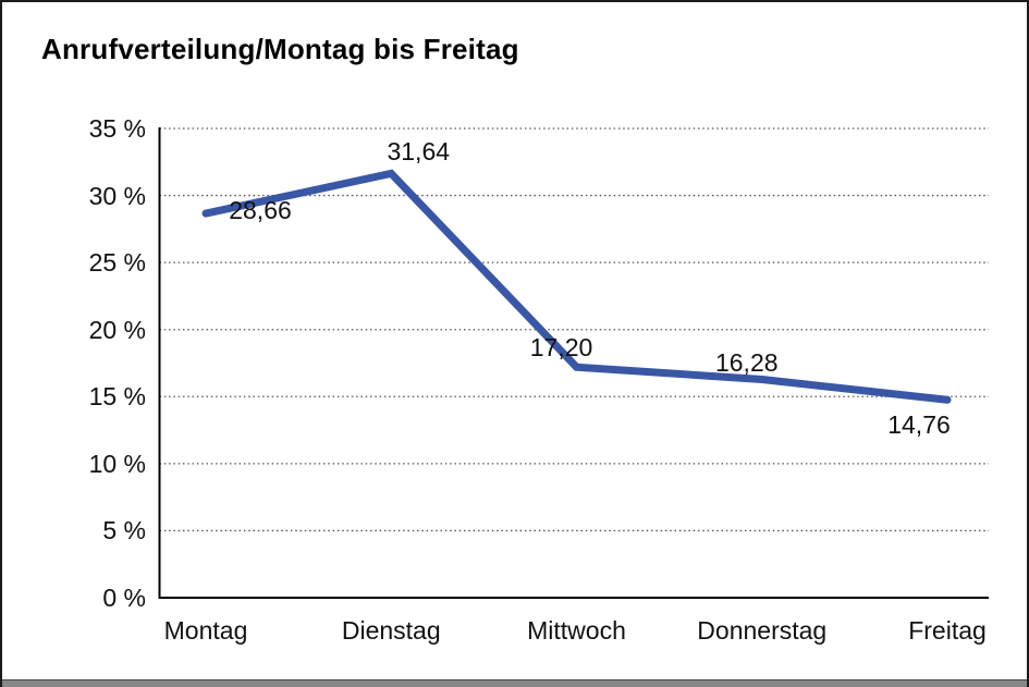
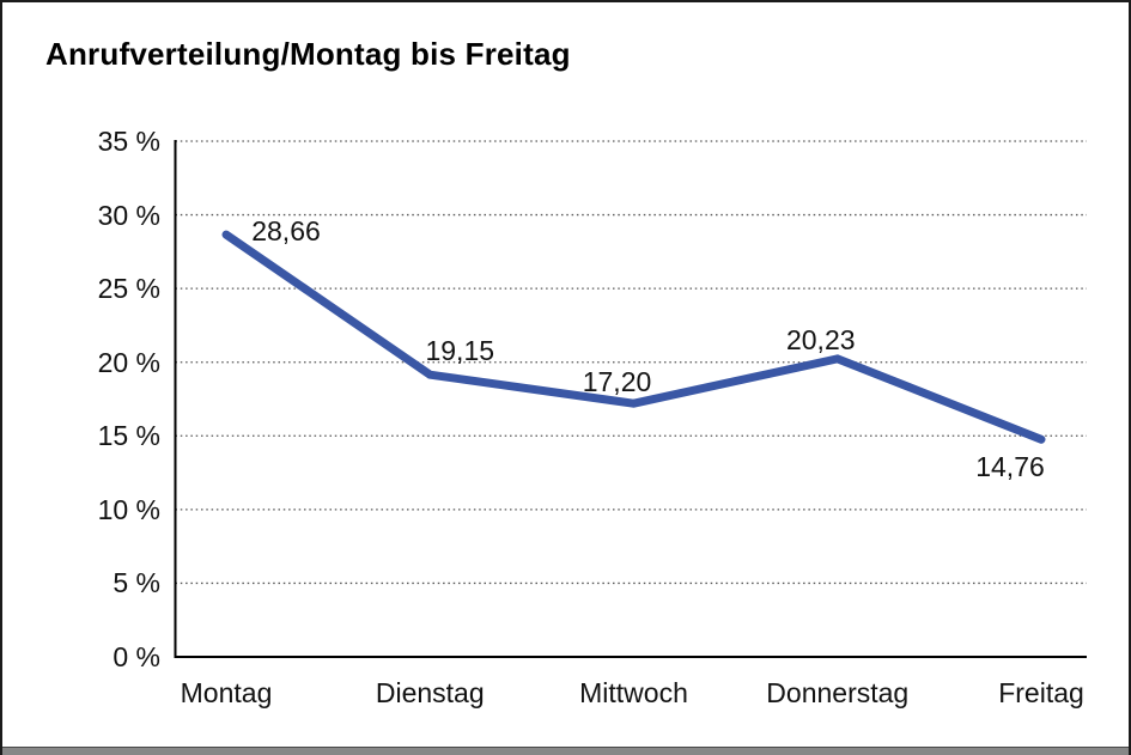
Dienstag: 31,64 -> 19,15
Donnerstag: 16,28 -> 20,23
